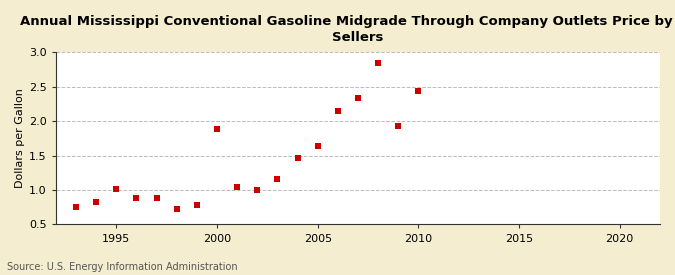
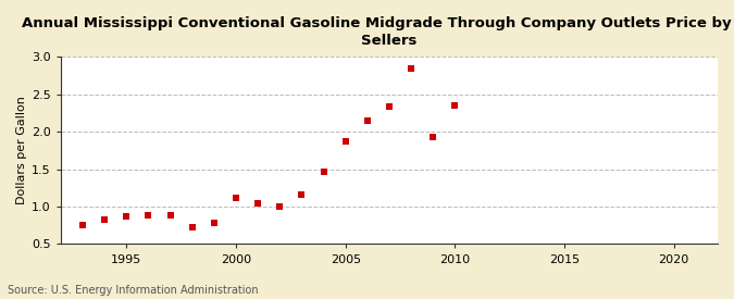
1995: 1.02 -> 0.87
2000: 1.88 -> 1.12
2005: 1.64 -> 1.87
2010: 2.44 -> 2.35
